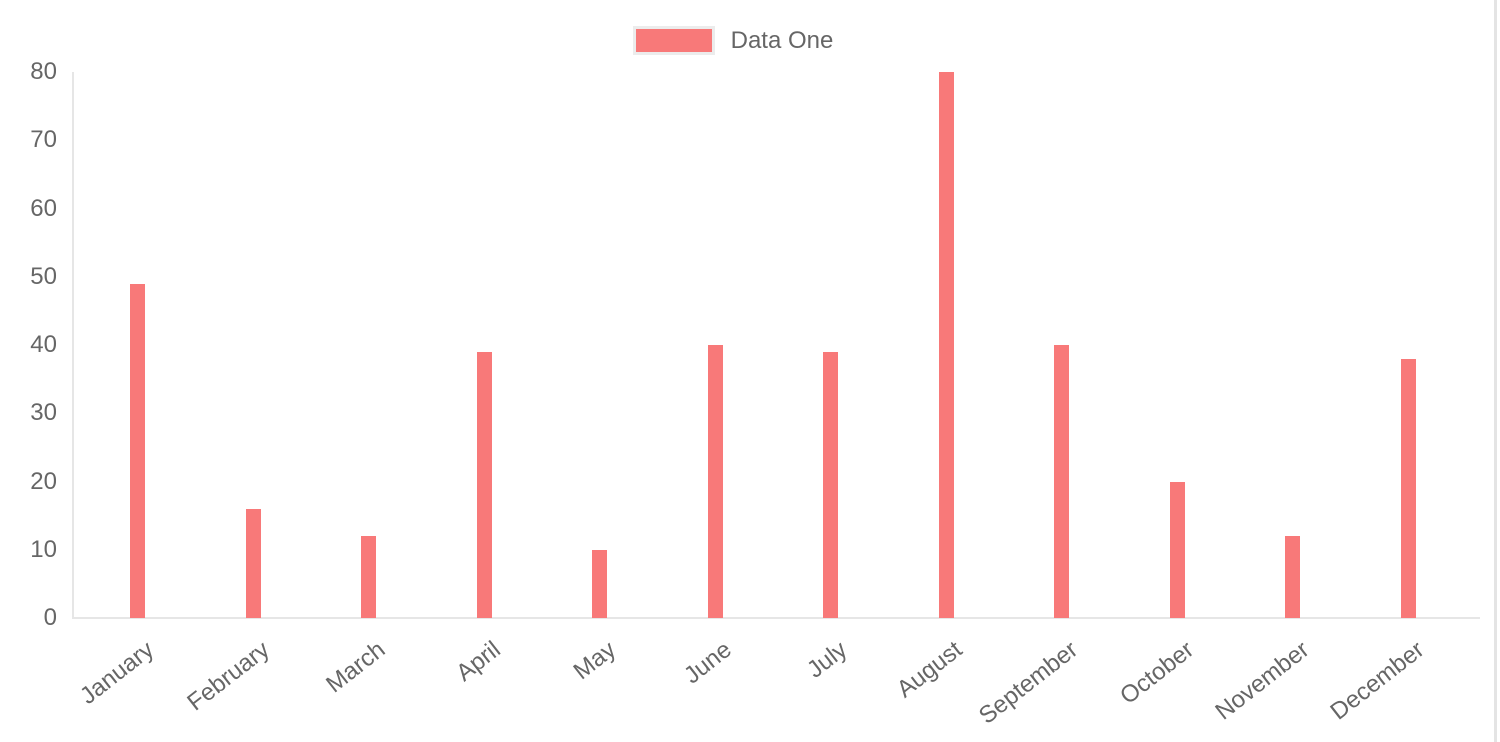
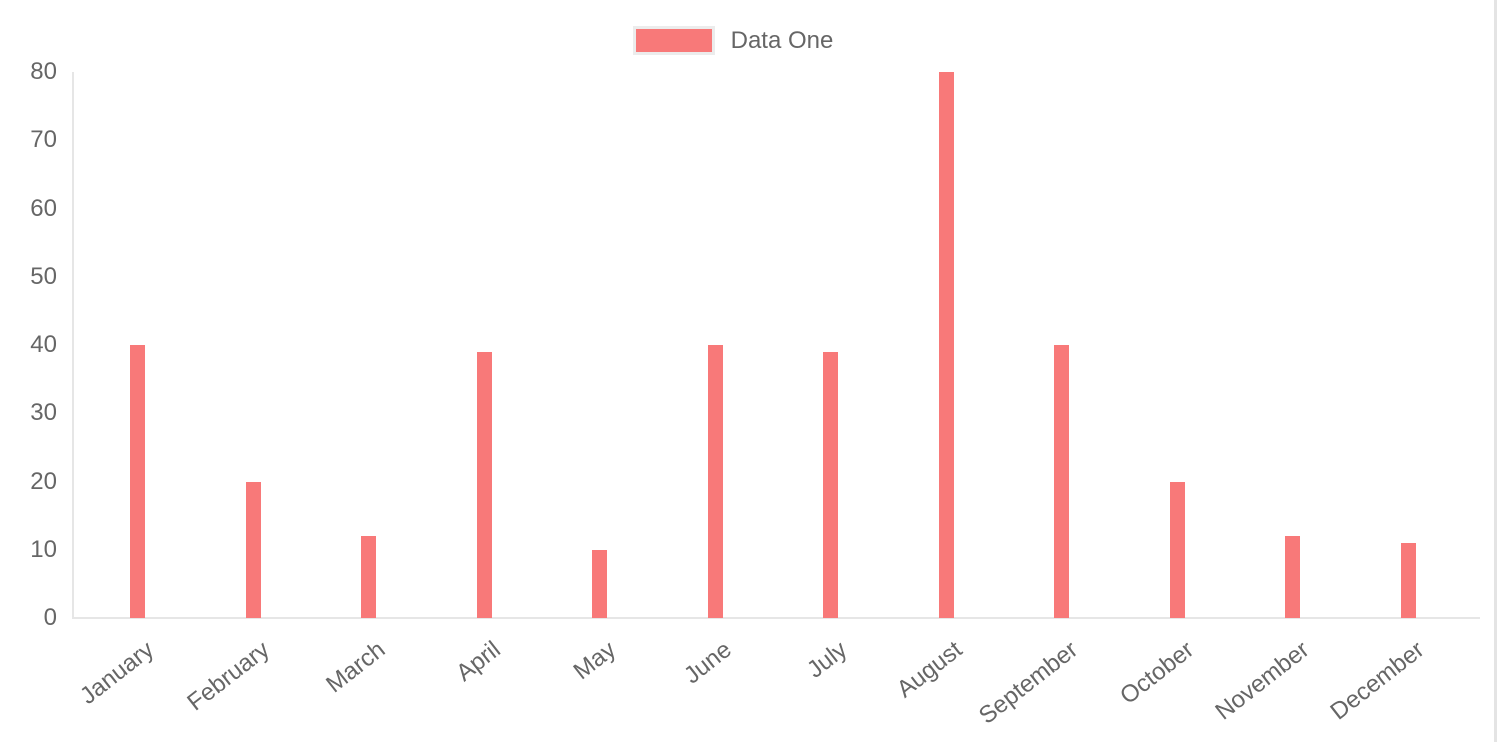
January: 49 -> 40
February: 16 -> 20
December: 38 -> 11
